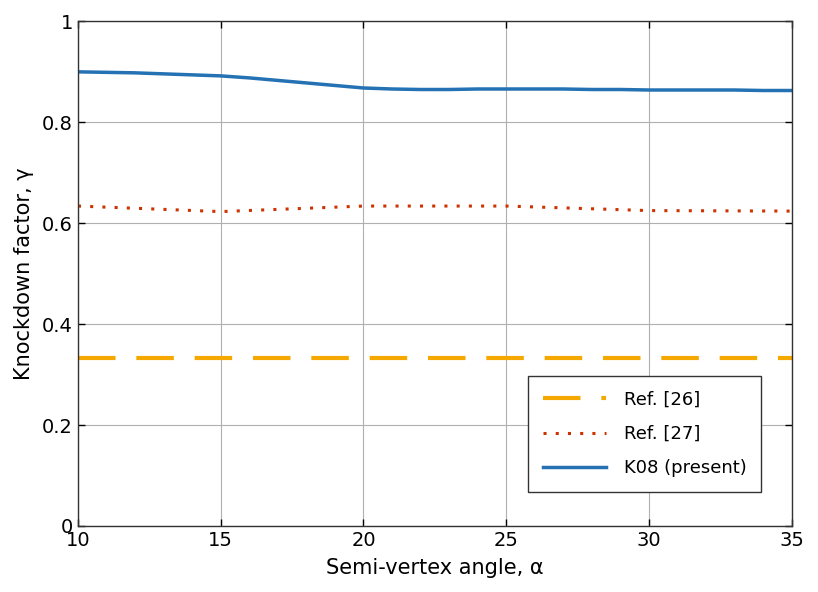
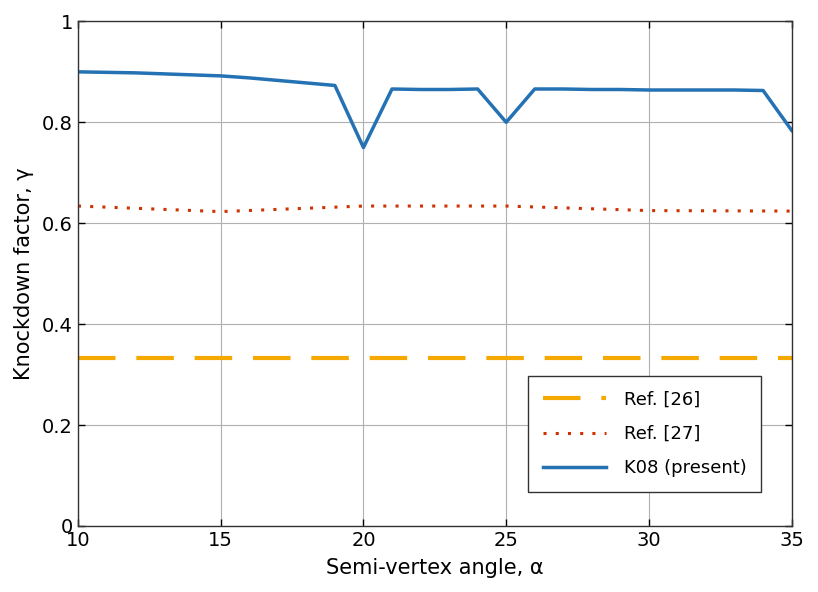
K08 (present)/20: 0.868 -> 0.750
K08 (present)/25: 0.866 -> 0.800
K08 (present)/35: 0.863 -> 0.784
